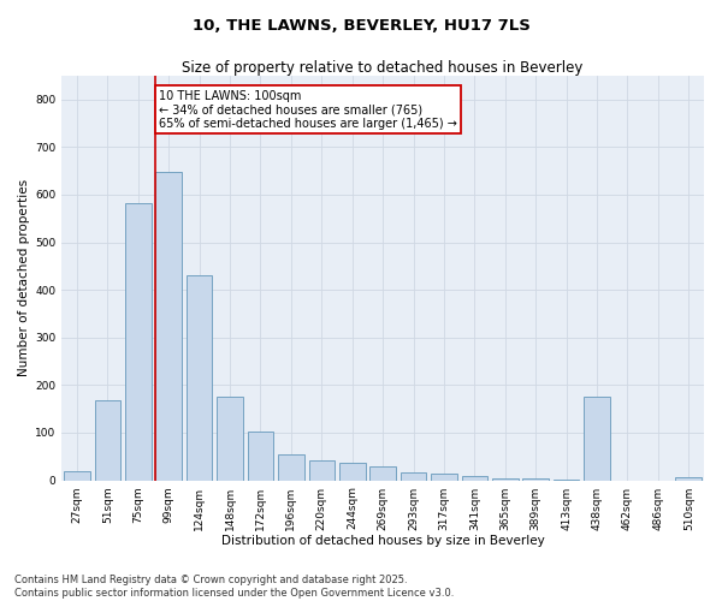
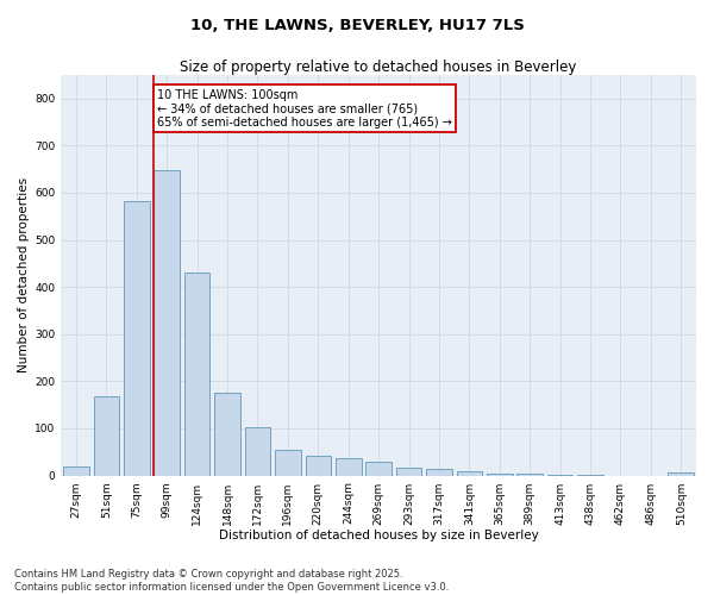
438sqm: 175 -> 1
